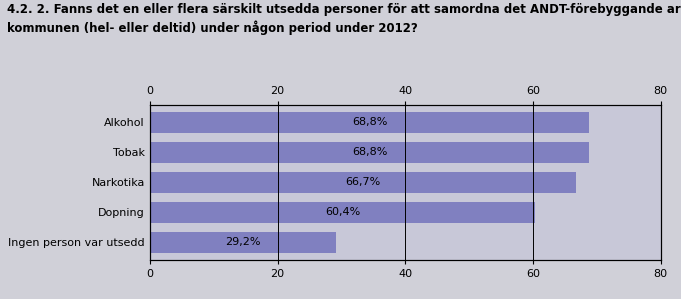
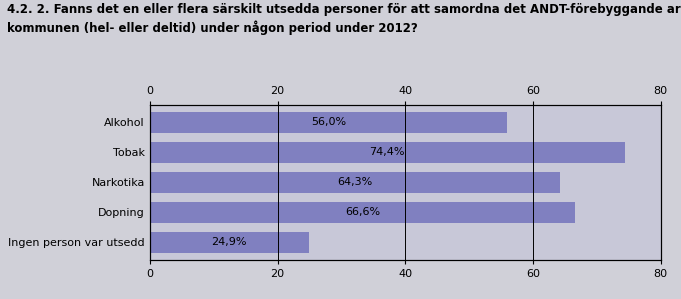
Alkohol: 68,8% -> 56,0%
Tobak: 68,8% -> 74,4%
Narkotika: 66,7% -> 64,3%
Dopning: 60,4% -> 66,6%
Ingen person var utsedd: 29,2% -> 24,9%
